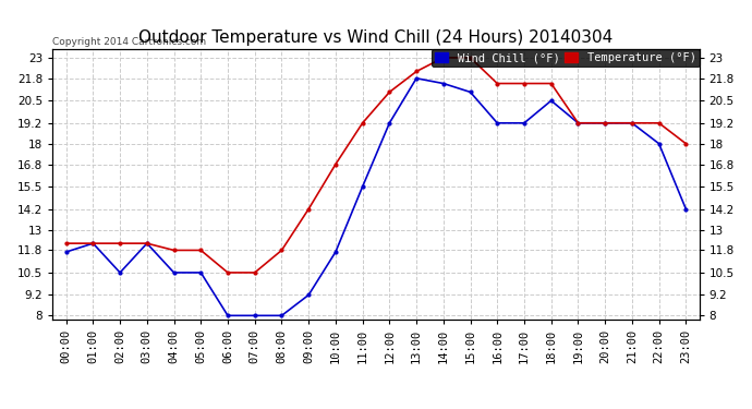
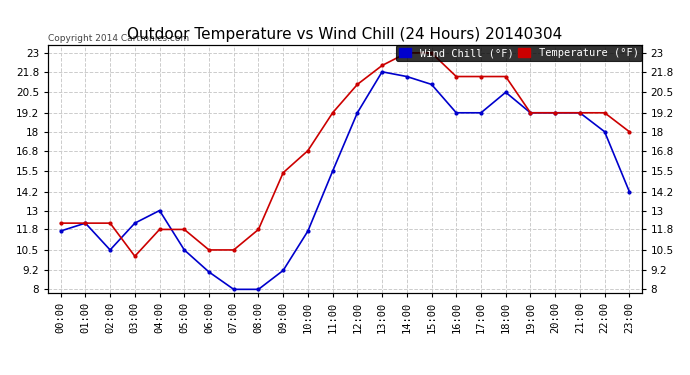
Temperature (°F)/03:00: 12.2 -> 10.1
Wind Chill (°F)/04:00: 10.5 -> 13.0
Wind Chill (°F)/06:00: 8.0 -> 9.1
Temperature (°F)/09:00: 14.2 -> 15.4
